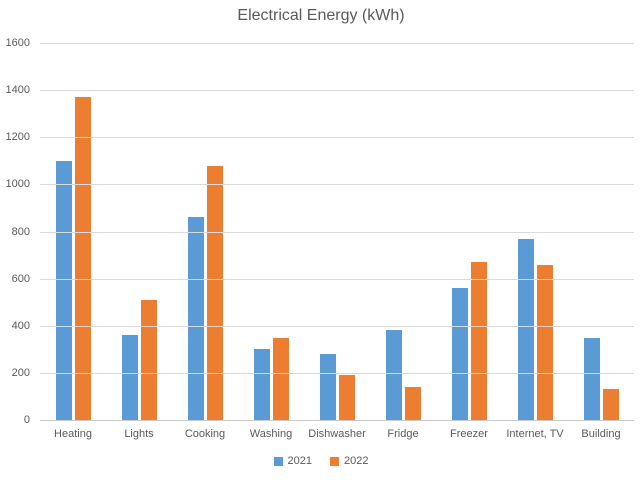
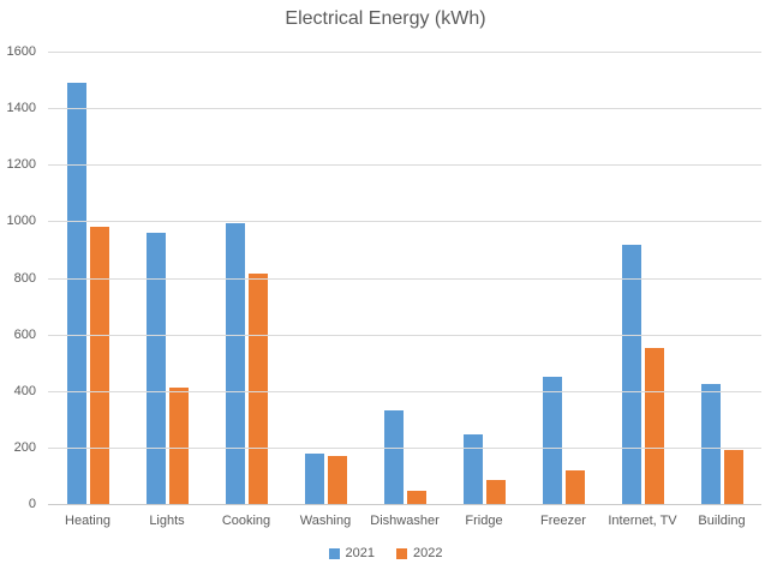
2021/Heating: 1100 -> 1490
2022/Heating: 1370 -> 980
2021/Lights: 360 -> 960
2022/Lights: 510 -> 410
2021/Cooking: 860 -> 1000
2022/Cooking: 1080 -> 820
2021/Washing: 300 -> 180
2022/Washing: 350 -> 170
2021/Dishwasher: 280 -> 330
2022/Dishwasher: 190 -> 50
2021/Fridge: 380 -> 240
2022/Fridge: 140 -> 80
2021/Freezer: 560 -> 450
2022/Freezer: 670 -> 120
2021/Internet, TV: 770 -> 920
2022/Internet, TV: 660 -> 550
2021/Building: 350 -> 420
2022/Building: 130 -> 190
